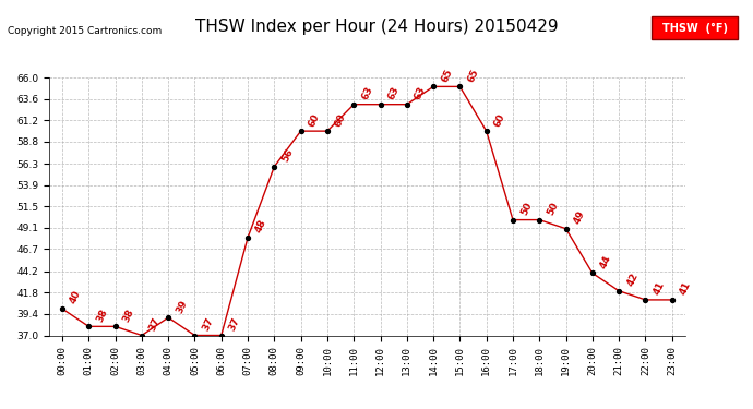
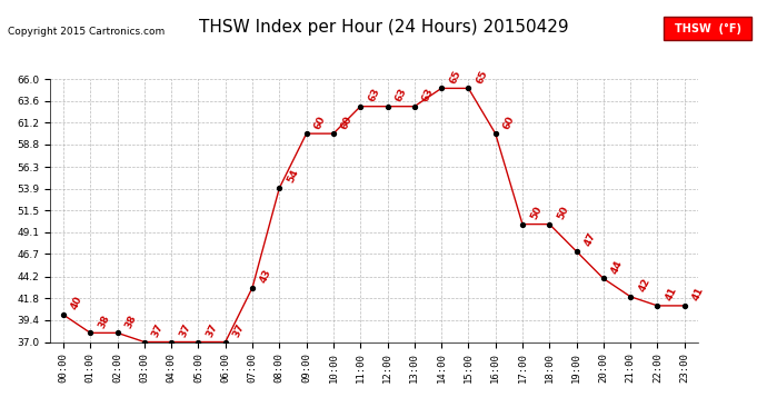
04:00: 39 -> 37
07:00: 48 -> 43
08:00: 56 -> 54
19:00: 49 -> 47
